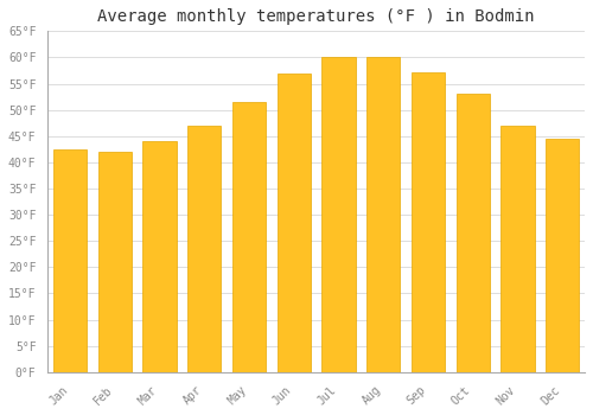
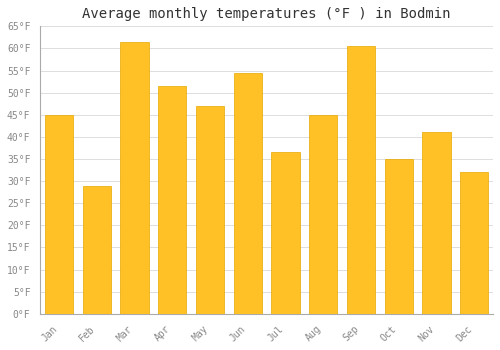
Jan: 42.5°F -> 45.0°F
Feb: 41.9°F -> 29.0°F
Mar: 44.1°F -> 61.5°F
Apr: 47.0°F -> 51.5°F
May: 51.5°F -> 47.0°F
Jun: 57.0°F -> 54.5°F
Jul: 60.1°F -> 36.5°F
Aug: 60.2°F -> 45.0°F
Sep: 57.2°F -> 60.5°F
Oct: 53.0°F -> 35.0°F
Nov: 47.0°F -> 41.0°F
Dec: 44.5°F -> 32.0°F
